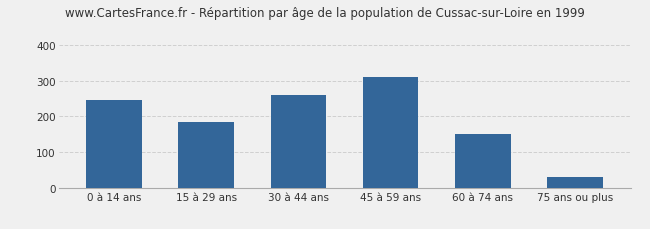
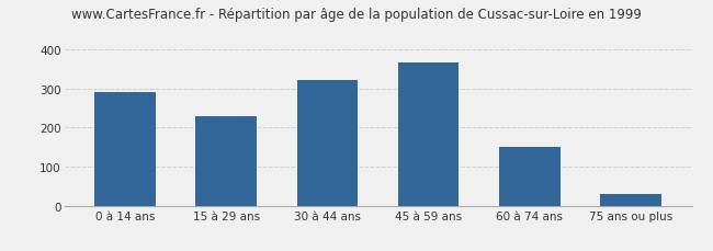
0 à 14 ans: 245 -> 290
15 à 29 ans: 185 -> 230
30 à 44 ans: 260 -> 322
45 à 59 ans: 310 -> 365
